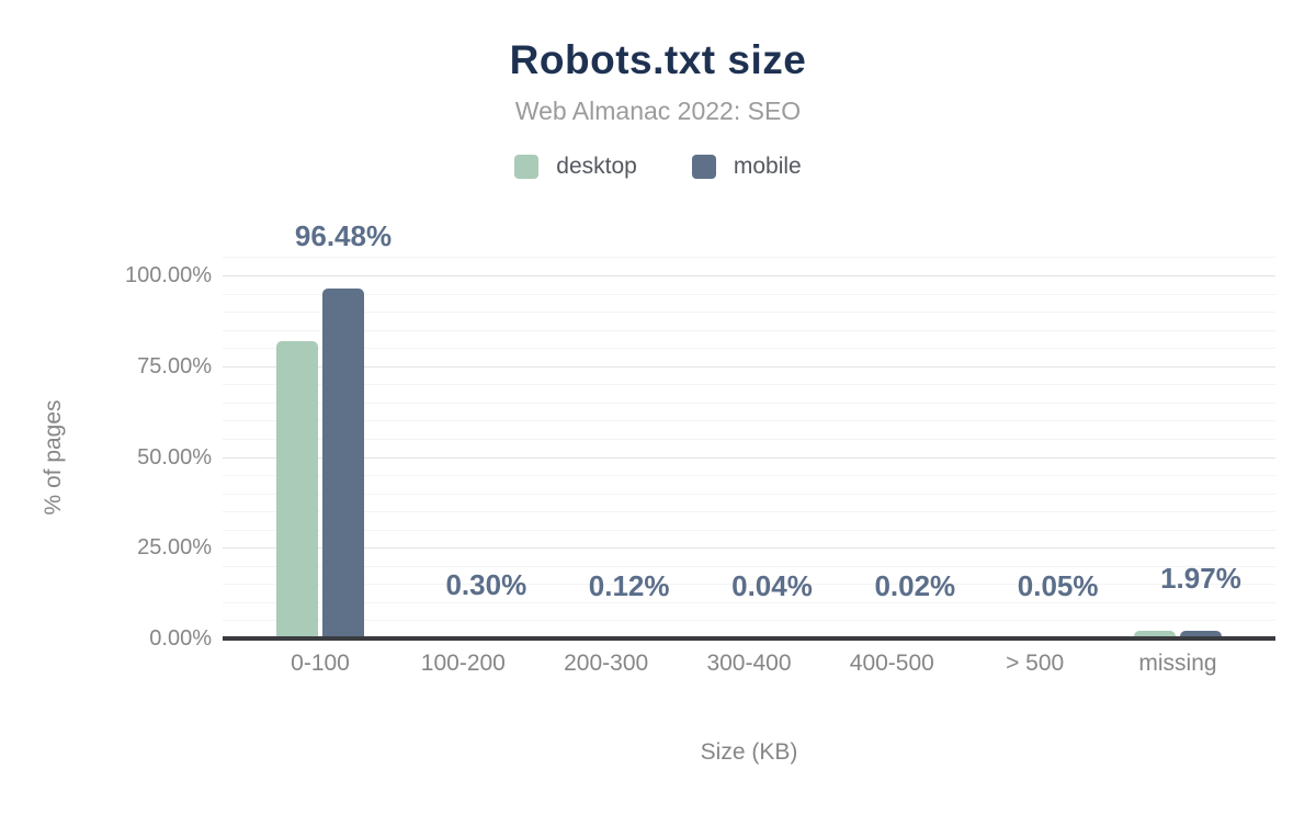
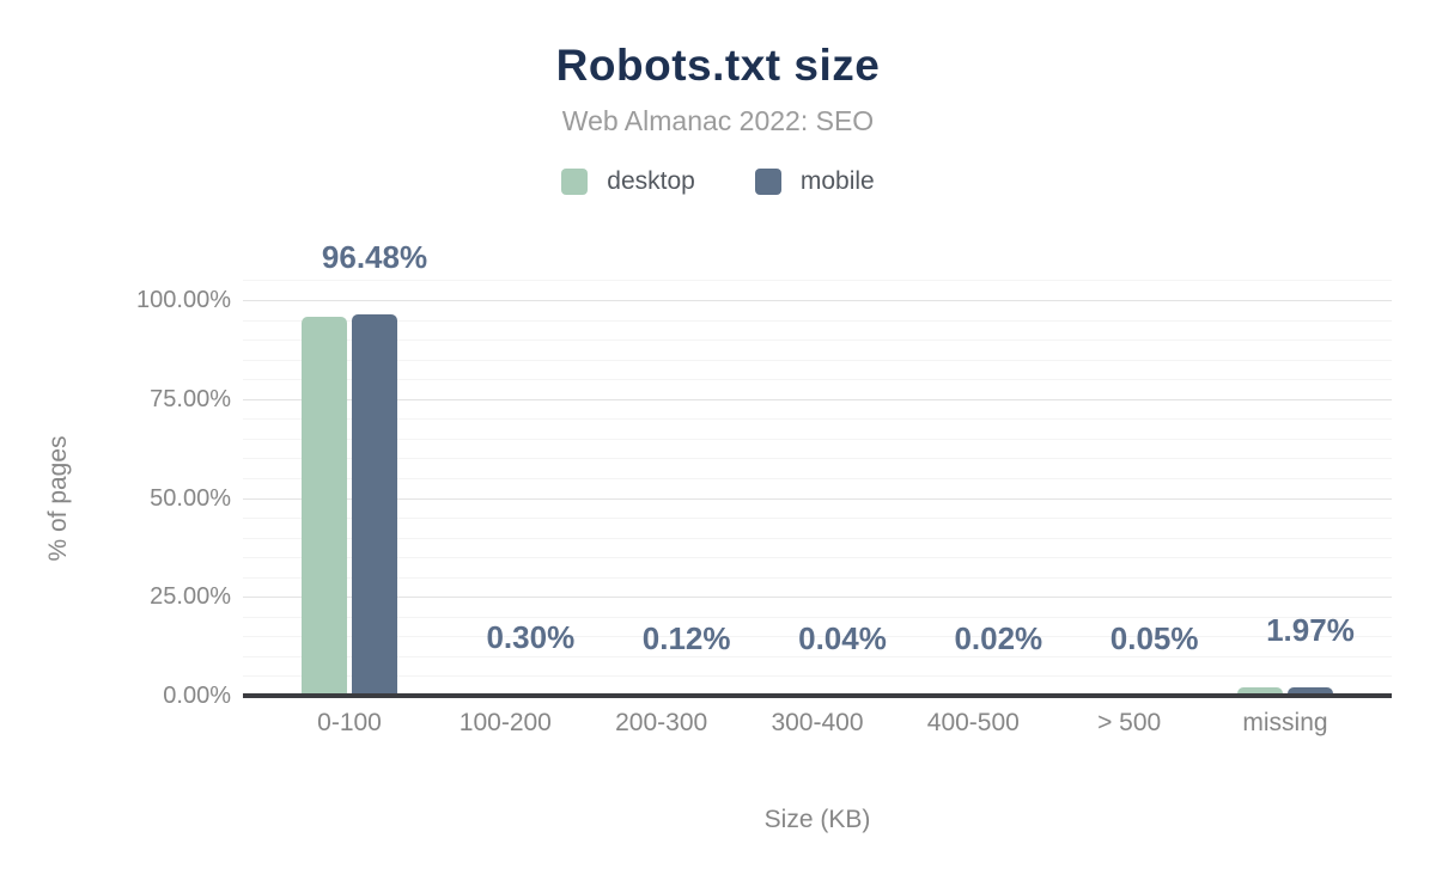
desktop/0-100: 82% -> 96%
